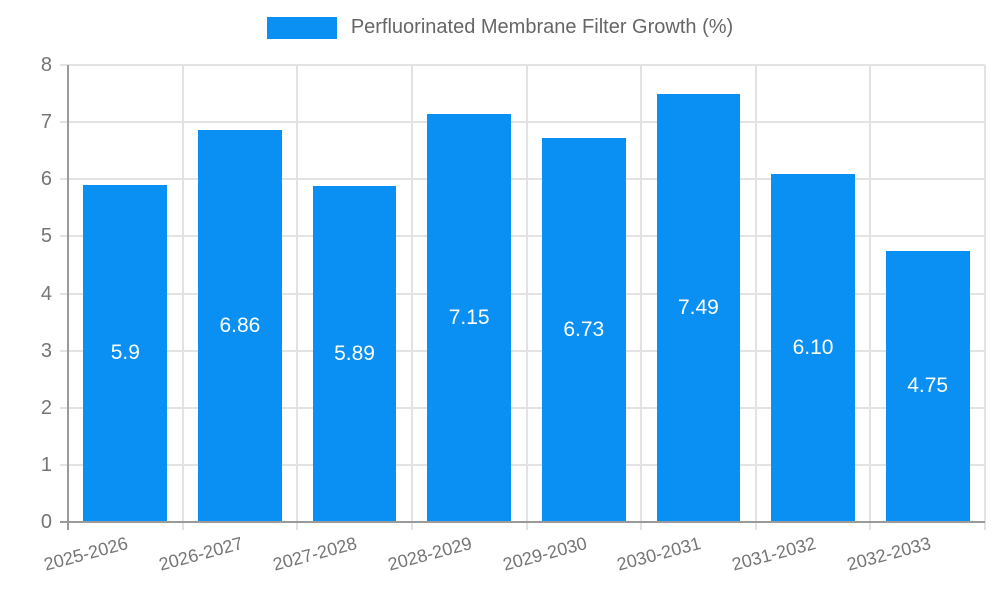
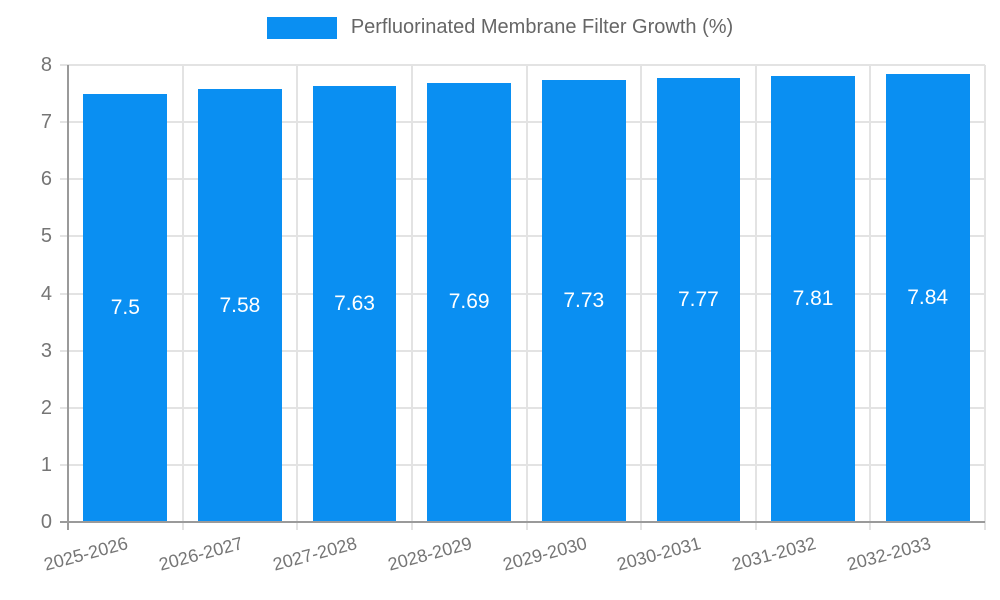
2025-2026: 5.9 -> 7.5
2026-2027: 6.86 -> 7.58
2027-2028: 5.89 -> 7.63
2028-2029: 7.15 -> 7.69
2029-2030: 6.73 -> 7.73
2030-2031: 7.49 -> 7.77
2031-2032: 6.10 -> 7.81
2032-2033: 4.75 -> 7.84
